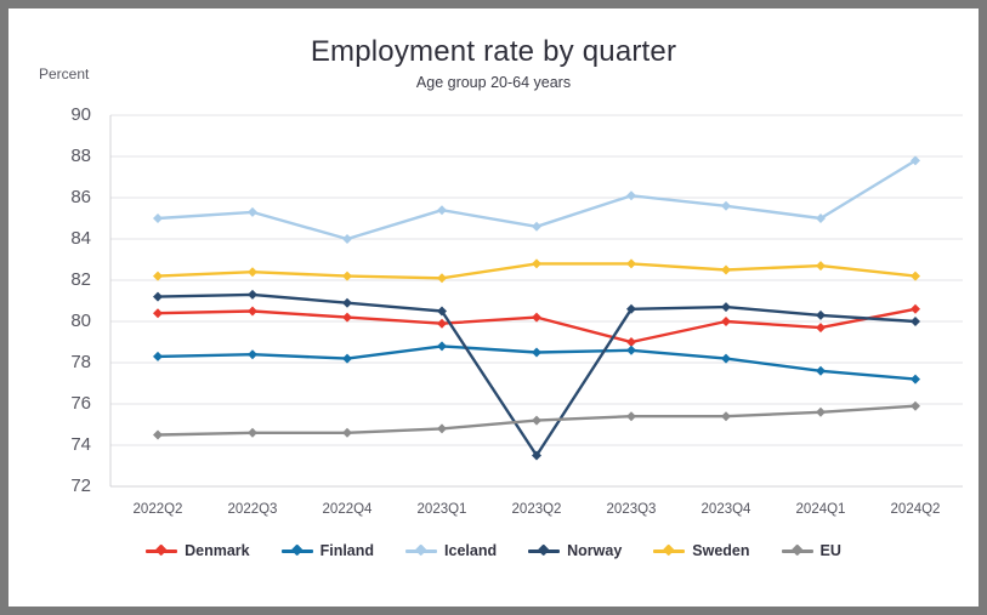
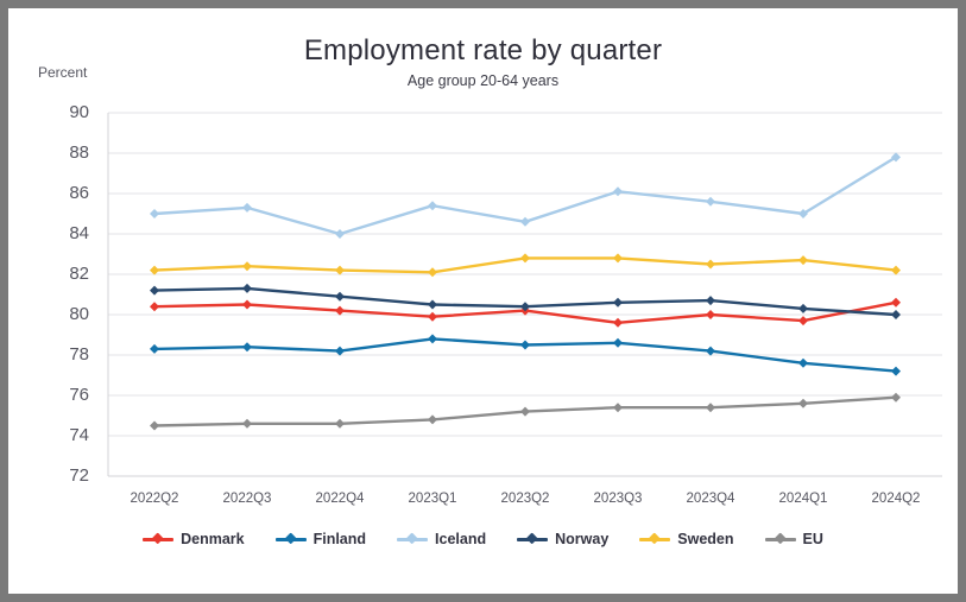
Norway/2023Q2: 73.5 -> 80.4
Denmark/2023Q3: 79.0 -> 79.6
